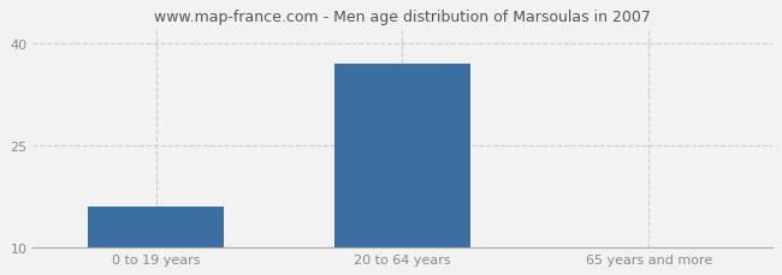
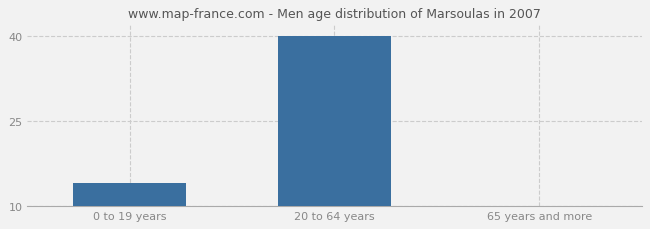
0 to 19 years: 16 -> 14
20 to 64 years: 37 -> 40
